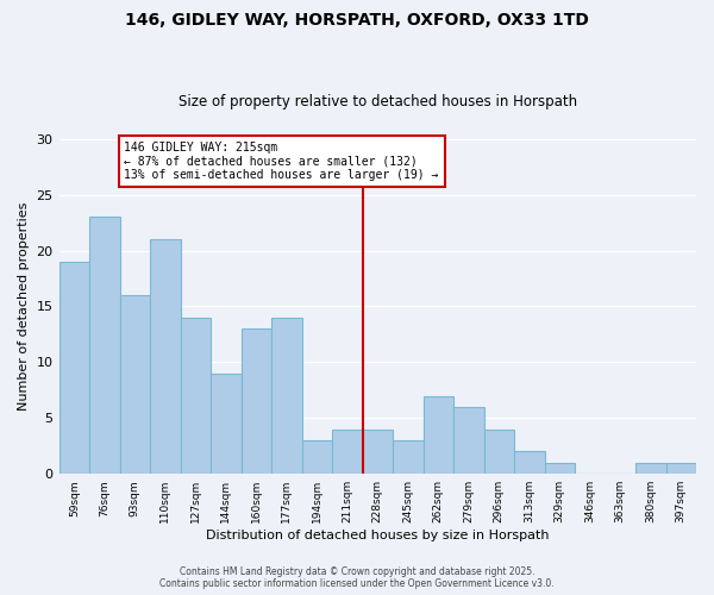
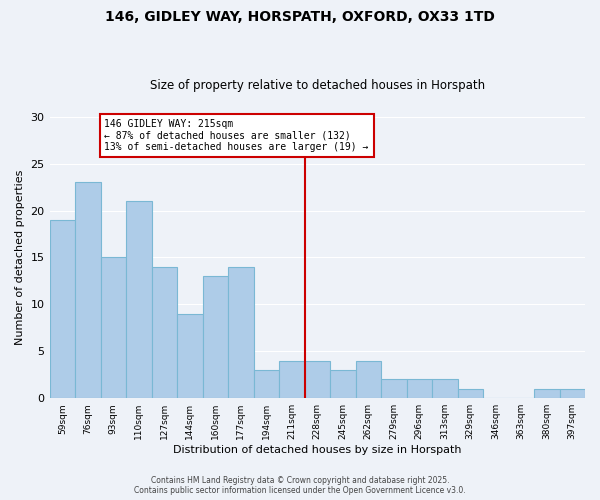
93sqm: 16 -> 15
262sqm: 7 -> 4
279sqm: 6 -> 2
296sqm: 4 -> 2
